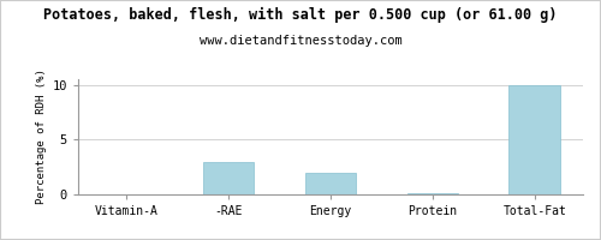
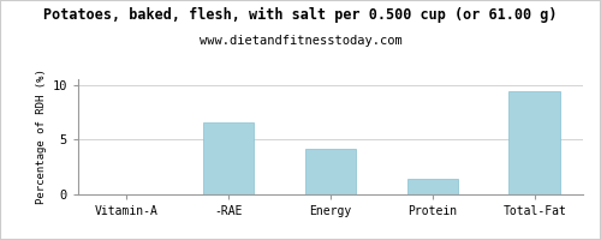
-RAE: 3.0 -> 6.6
Energy: 2.0 -> 4.2
Protein: 0.1 -> 1.4
Total-Fat: 10.0 -> 9.4
